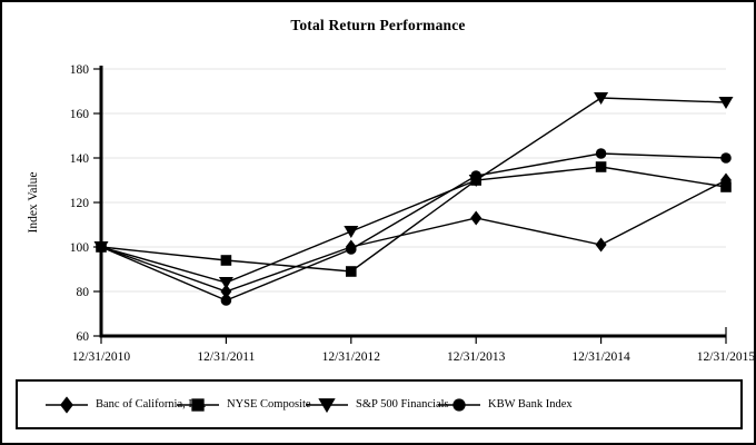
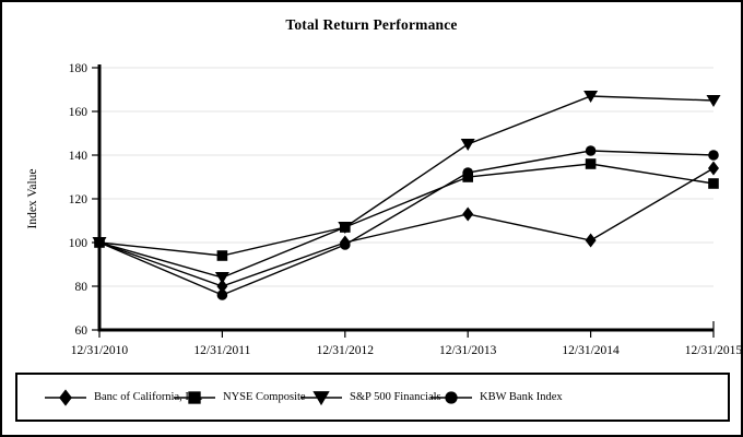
NYSE Composite/12/31/2012: 89 -> 107
S&P 500 Financials/12/31/2013: 130 -> 145
Banc of California, Inc./12/31/2015: 130 -> 134
